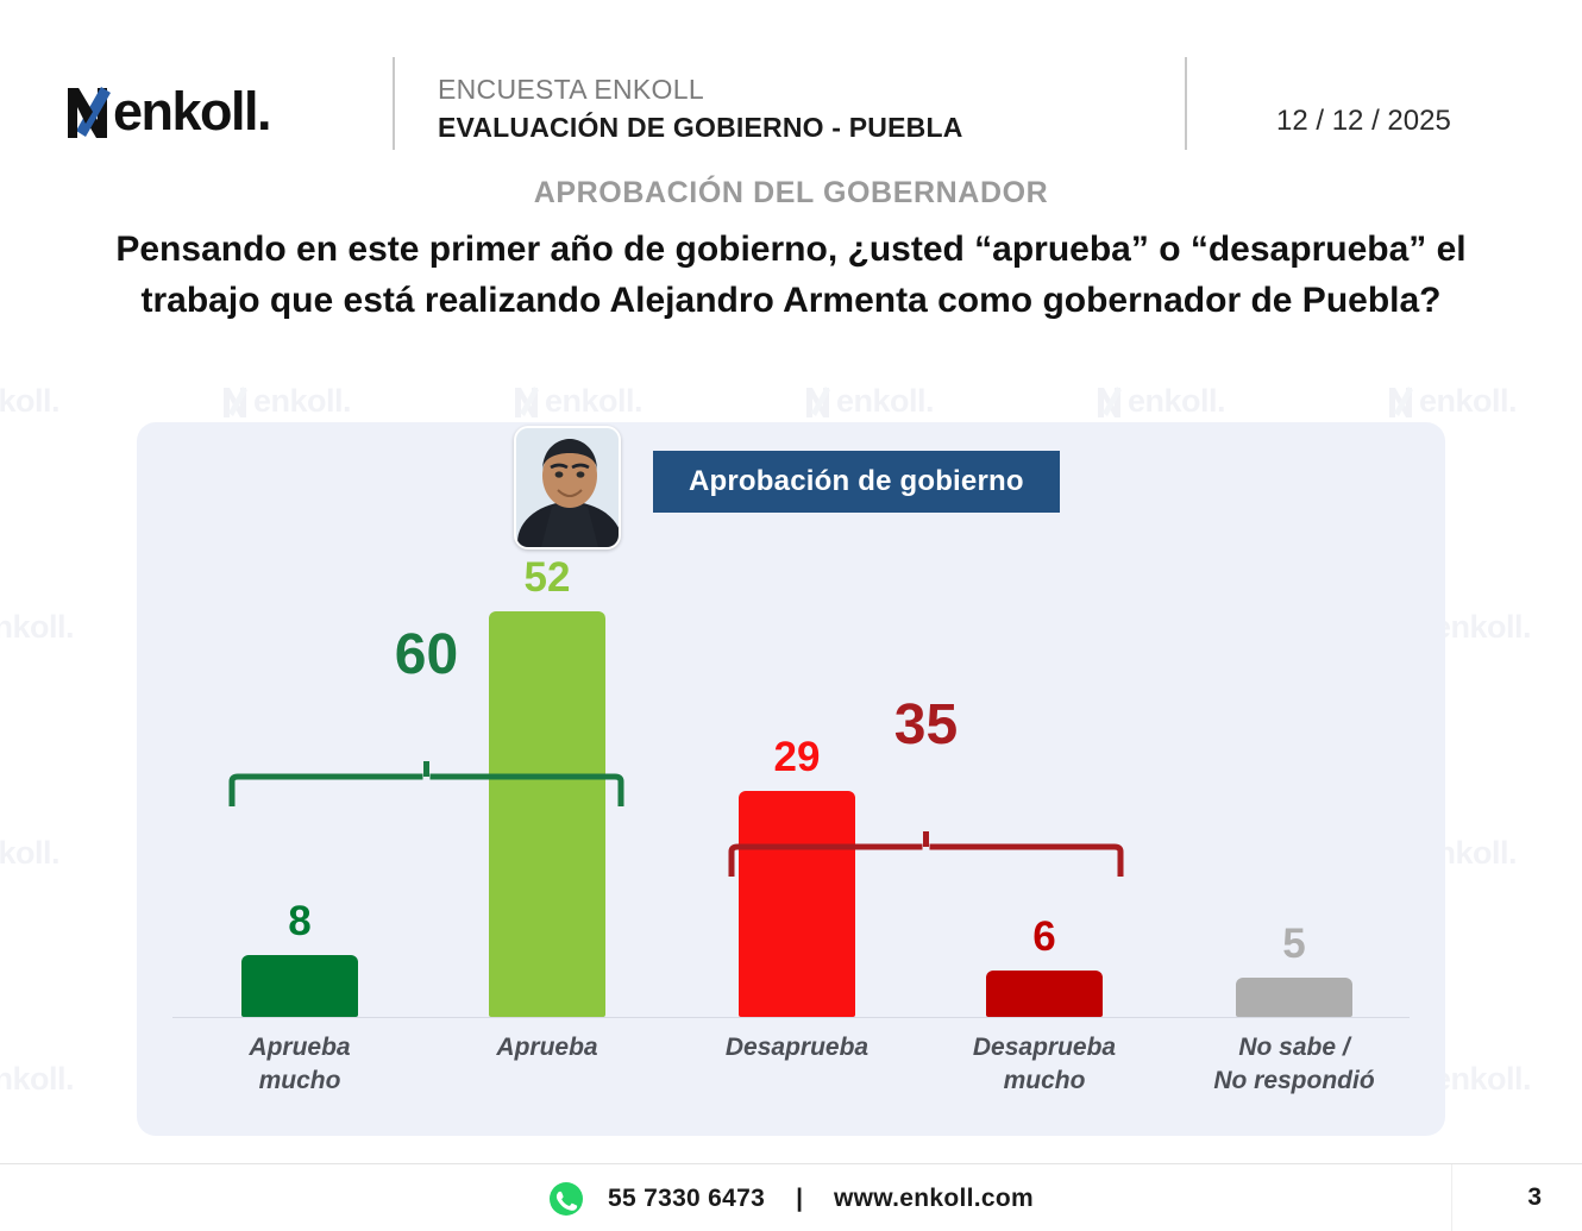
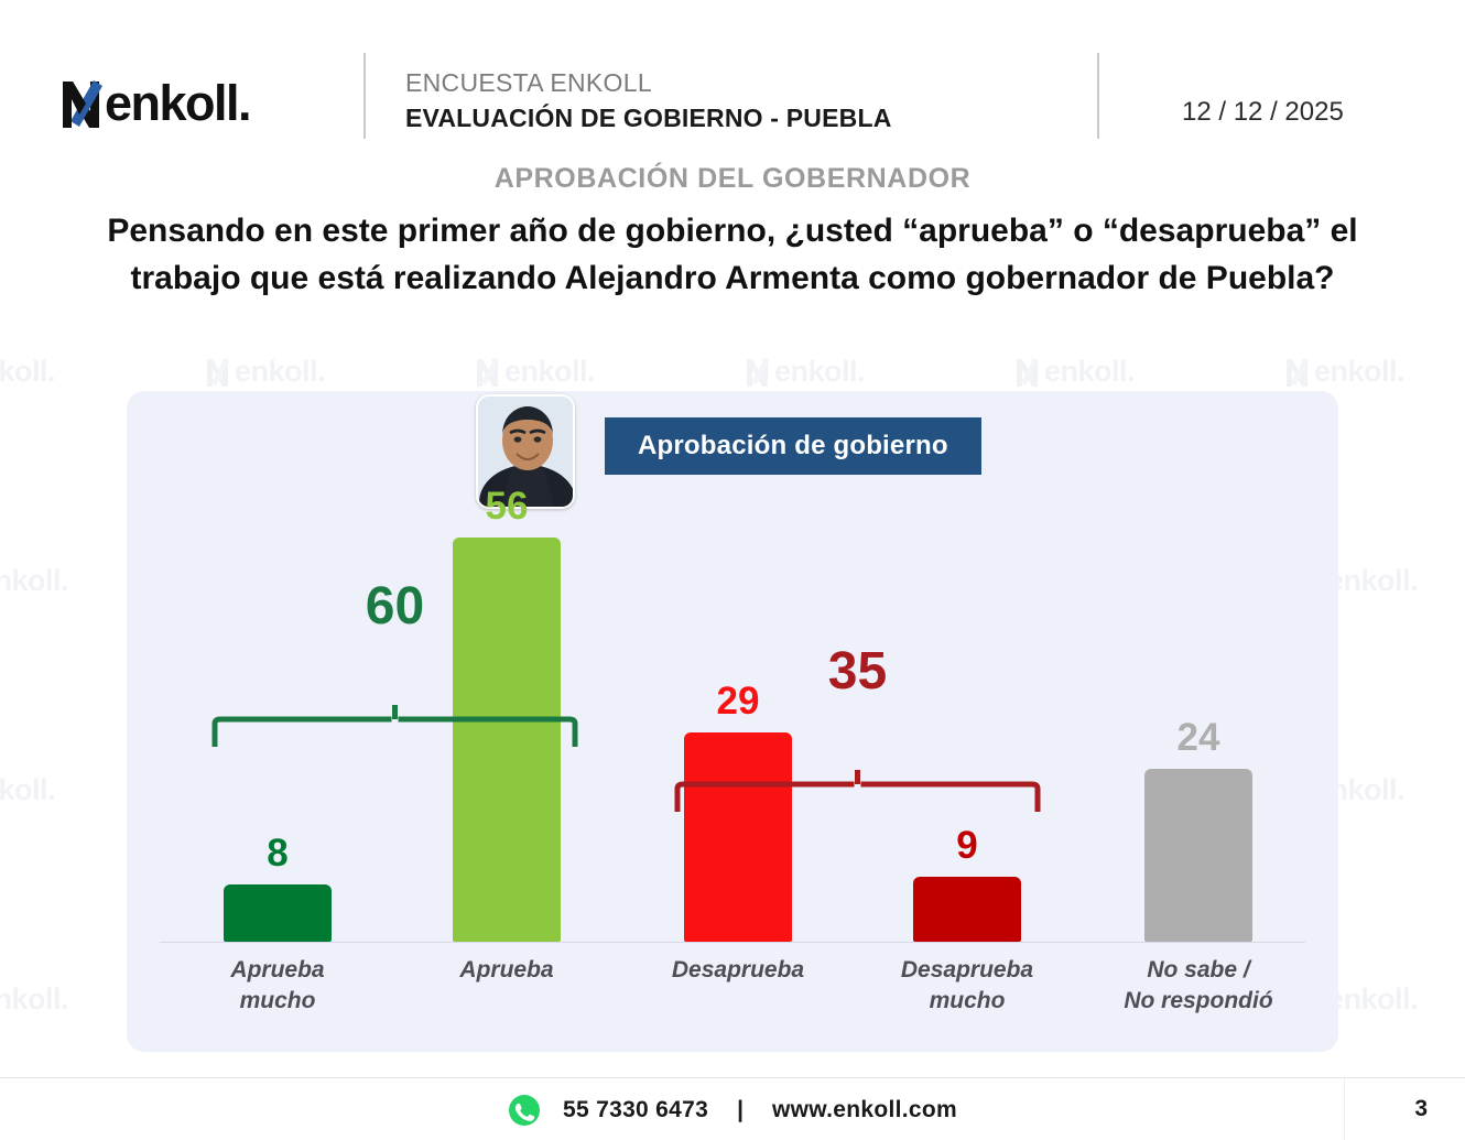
Aprueba: 52 -> 56
Desaprueba mucho: 6 -> 9
No sabe / No respondió: 5 -> 24
